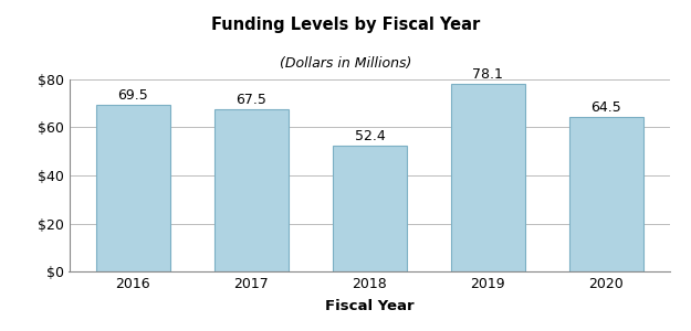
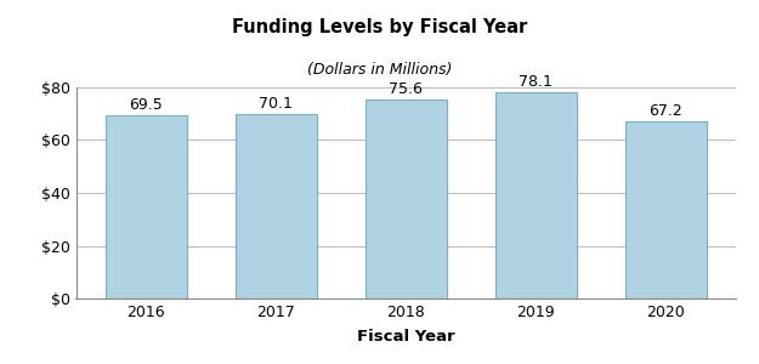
2017: 67.5 -> 70.1
2018: 52.4 -> 75.6
2020: 64.5 -> 67.2
